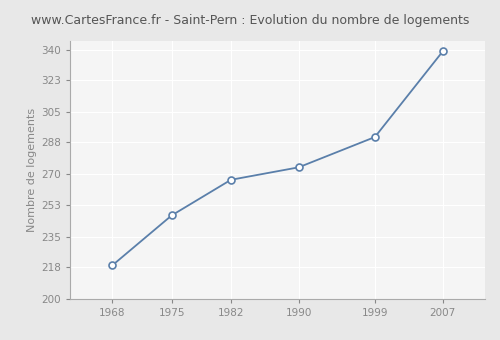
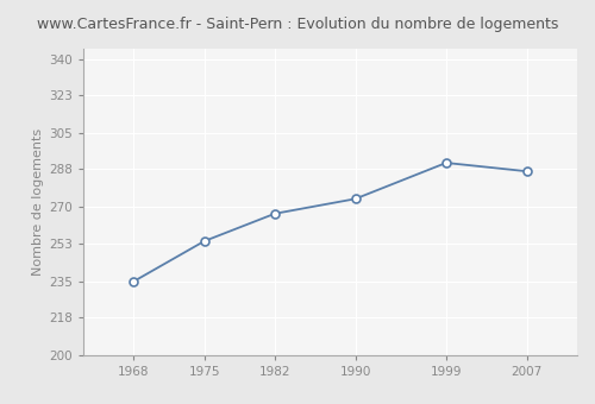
1968: 219 -> 235
1975: 247 -> 254
2007: 339 -> 287
